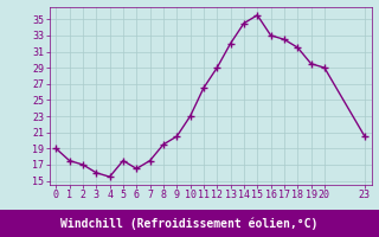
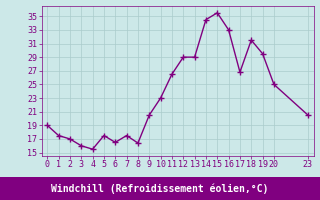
8: 19.5 -> 16.4
13: 32.0 -> 29.0
17: 32.5 -> 26.8
20: 29.0 -> 25.0
